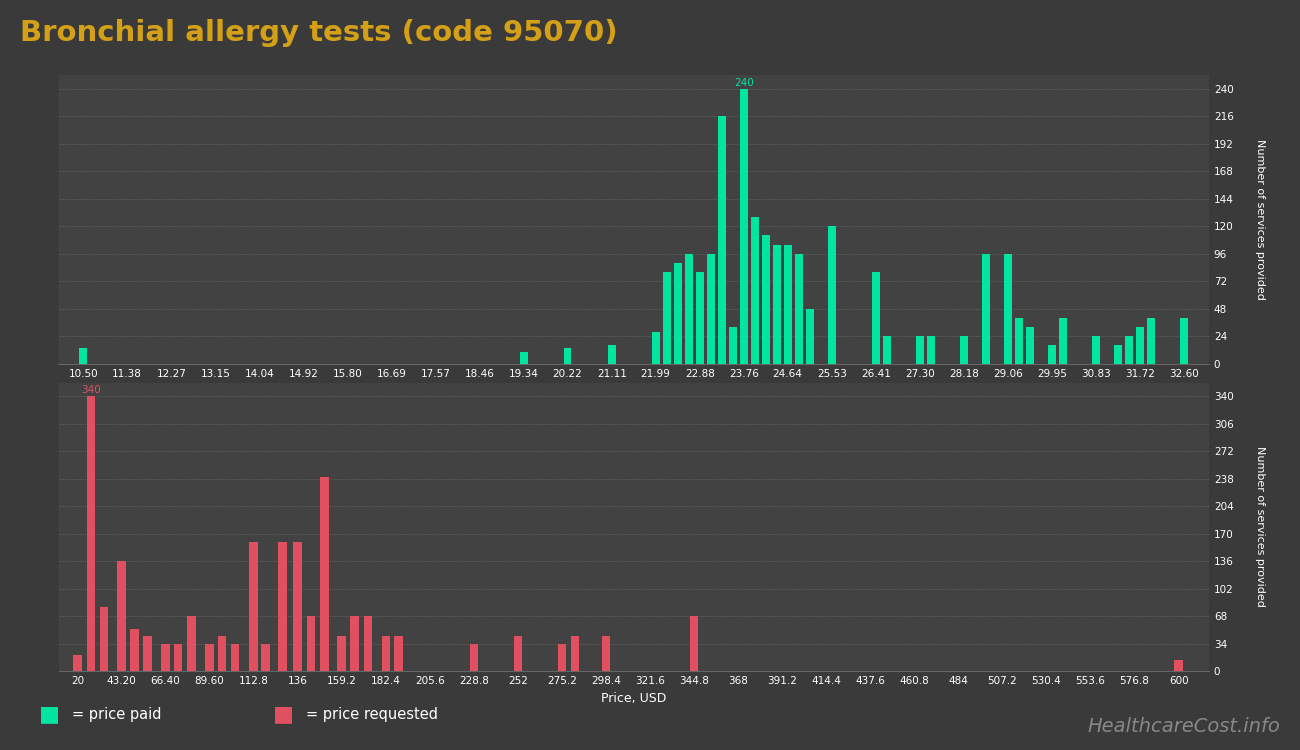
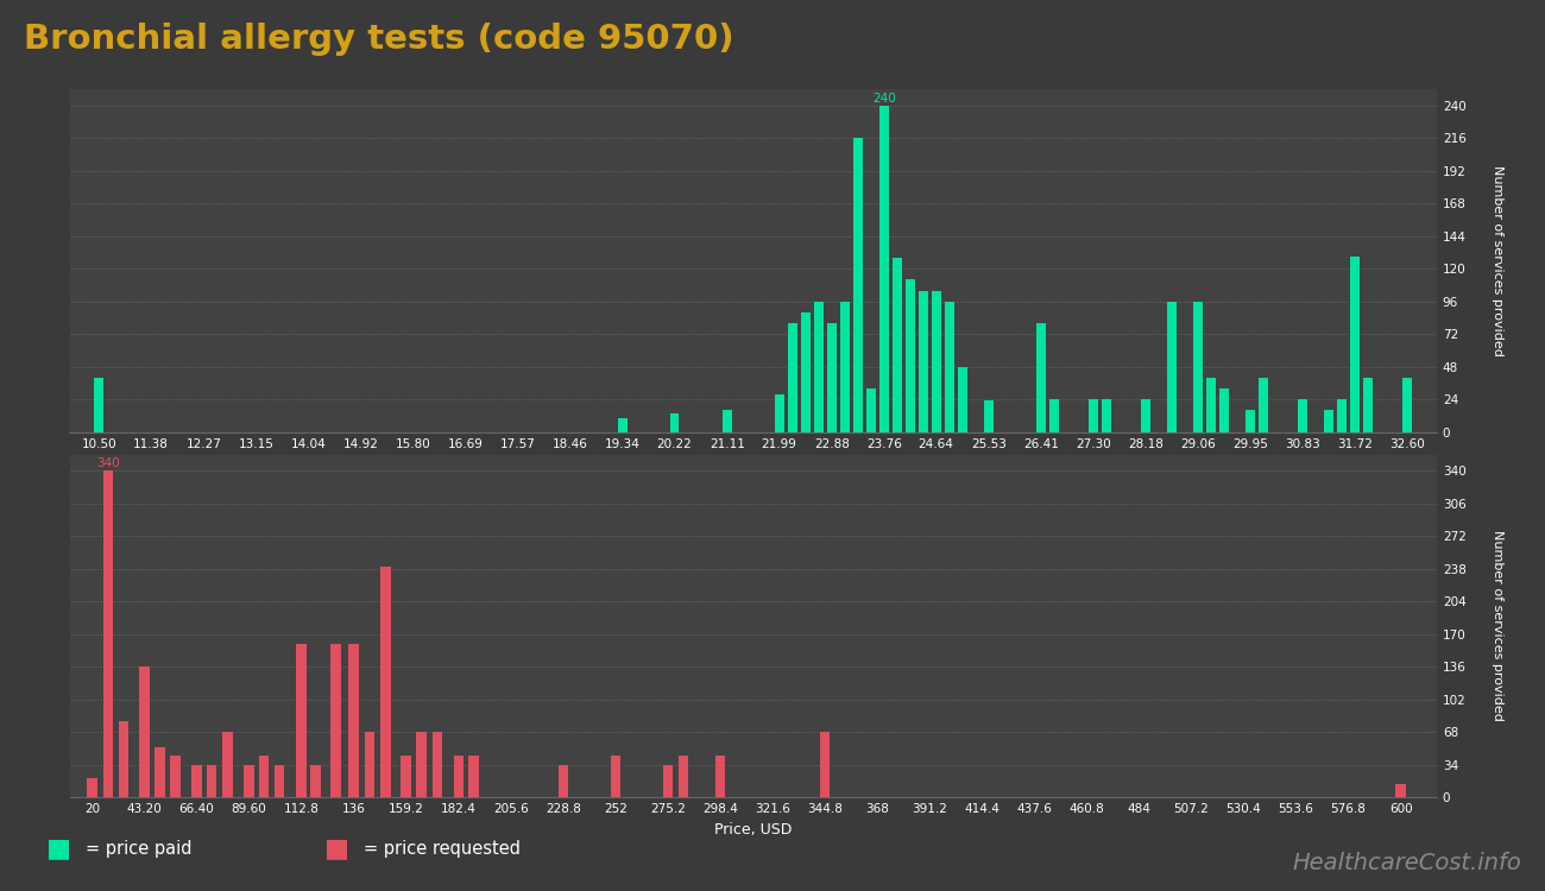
10.50: 14 -> 40
25.53: 120 -> 23
31.72: 32 -> 129
